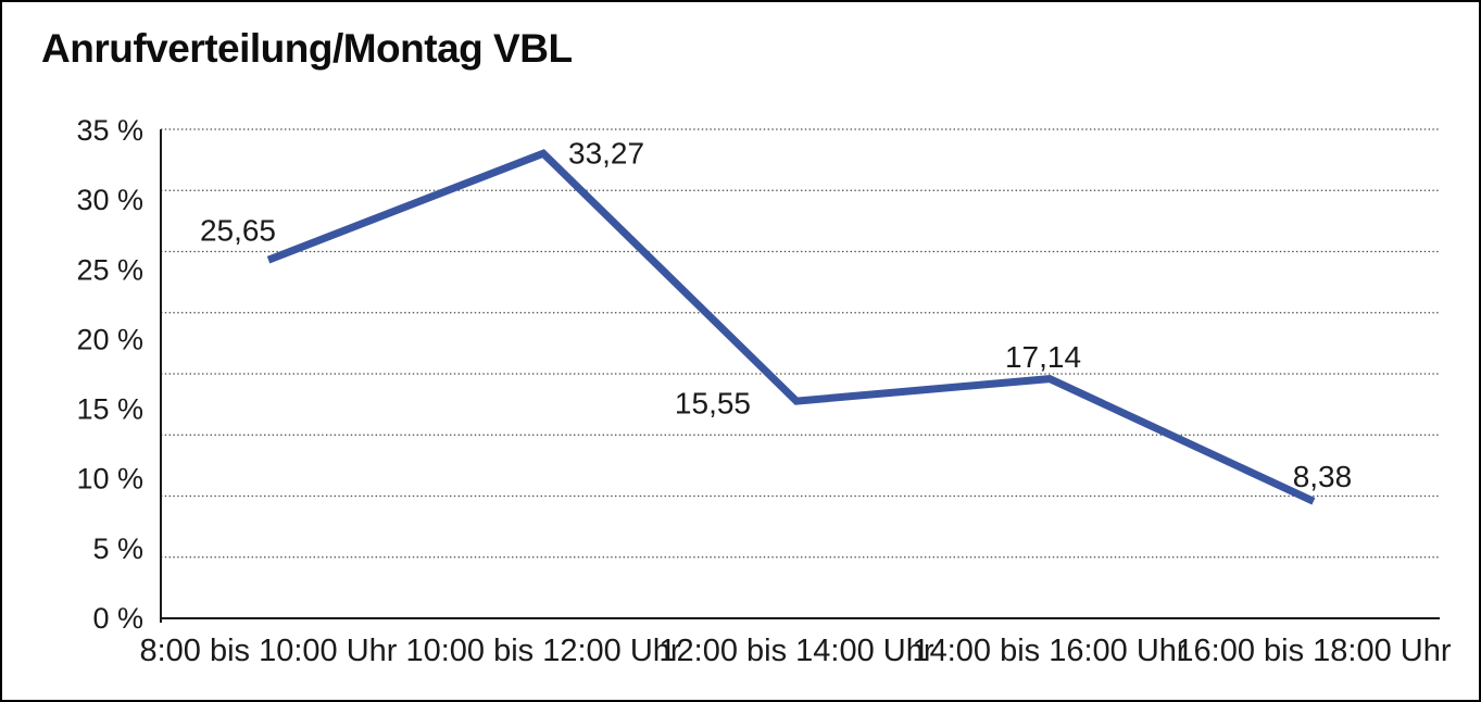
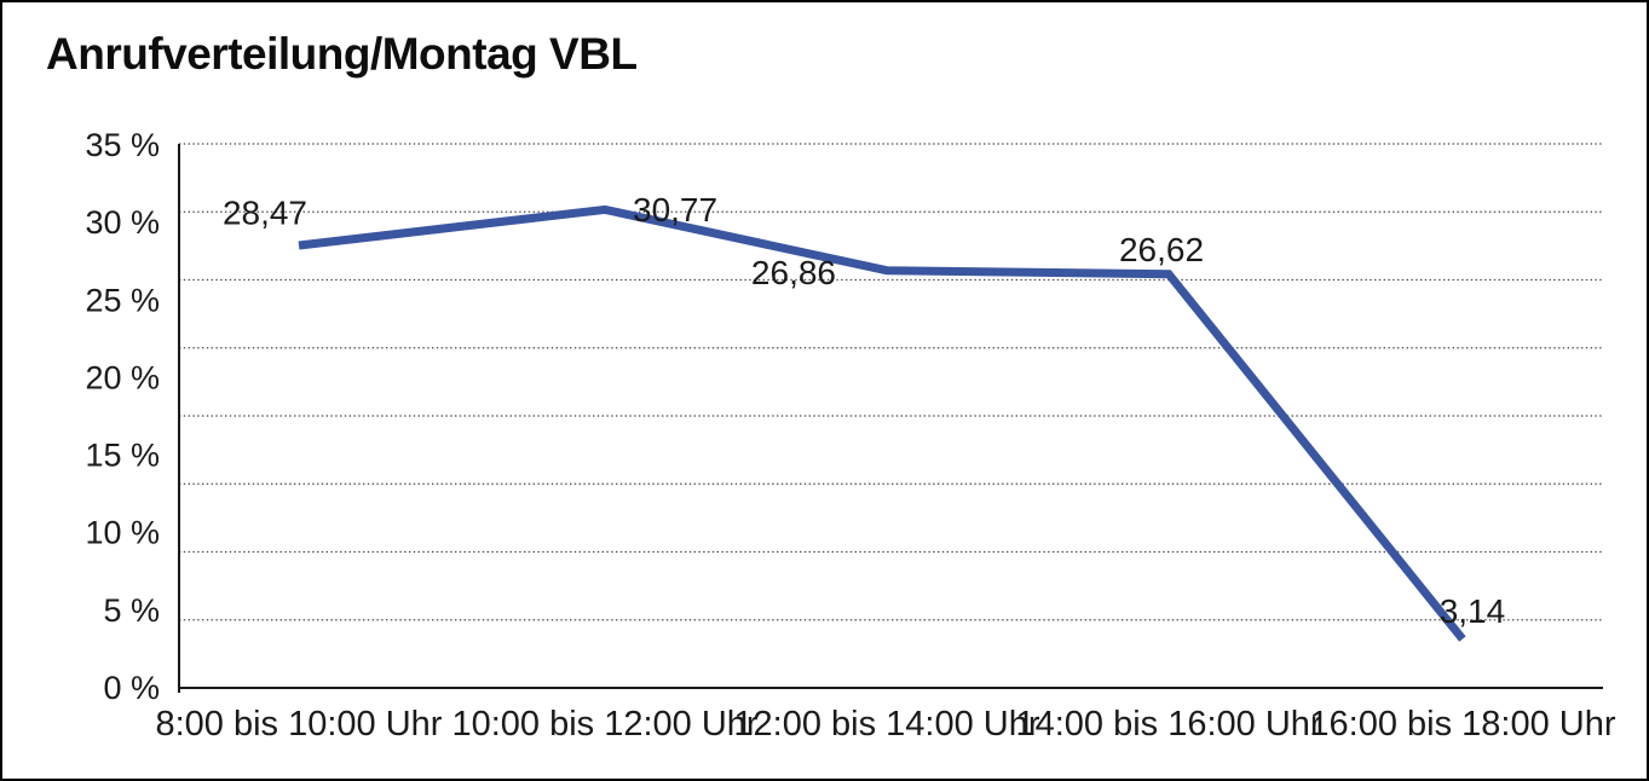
8:00 bis 10:00 Uhr: 25,65 -> 28,47
10:00 bis 12:00 Uhr: 33,27 -> 30,77
12:00 bis 14:00 Uhr: 15,55 -> 26,86
14:00 bis 16:00 Uhr: 17,14 -> 26,62
16:00 bis 18:00 Uhr: 8,38 -> 3,14
